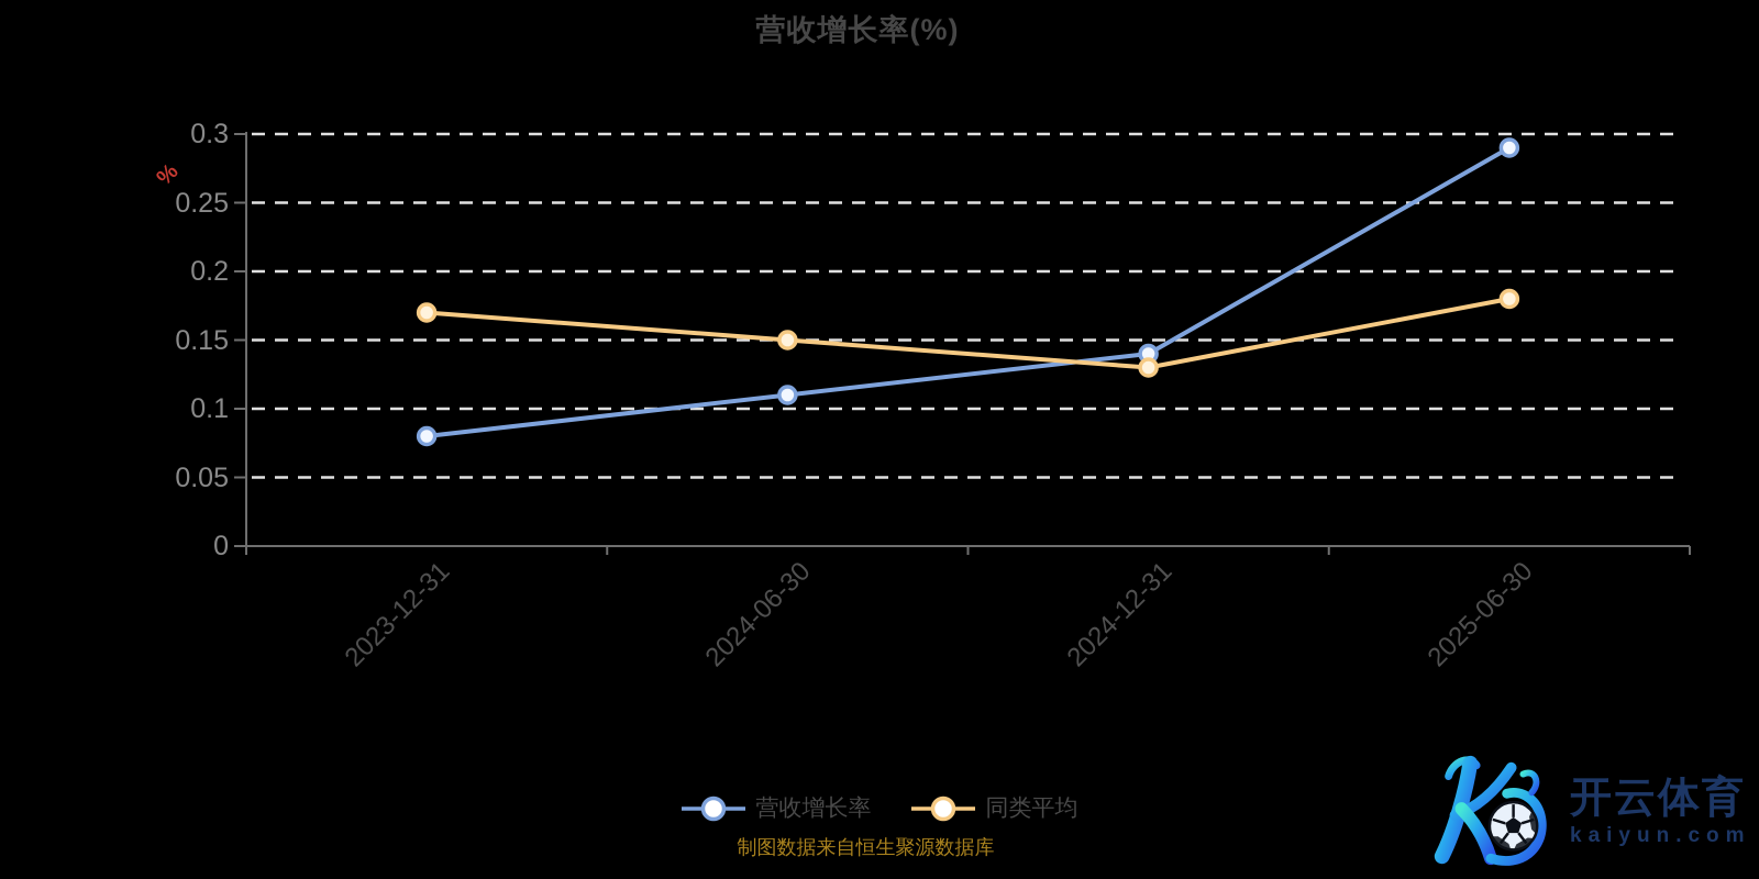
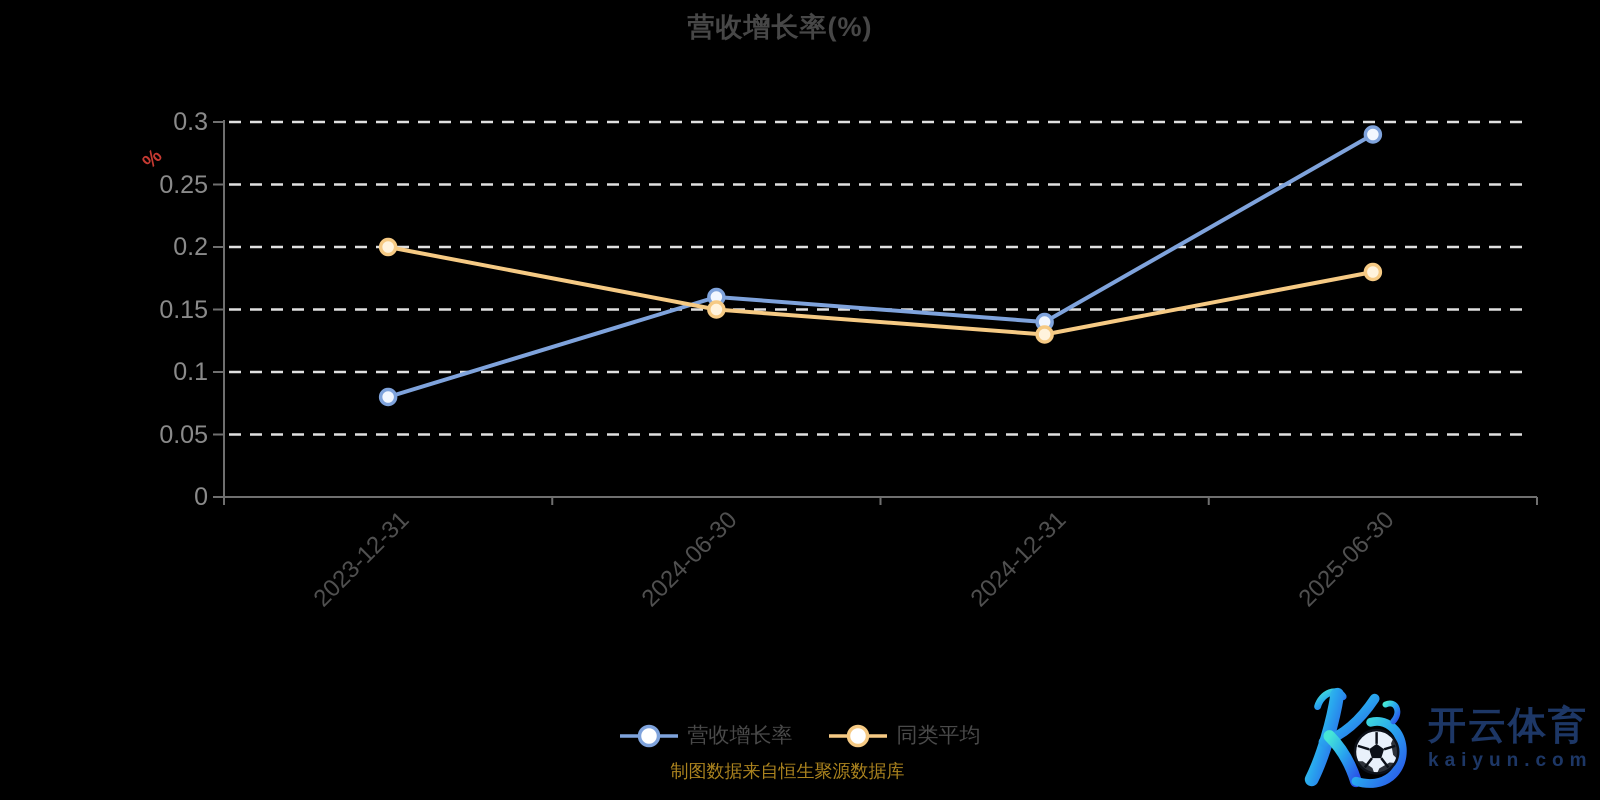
同类平均/2023-12-31: 0.17 -> 0.20
营收增长率/2024-06-30: 0.11 -> 0.16
